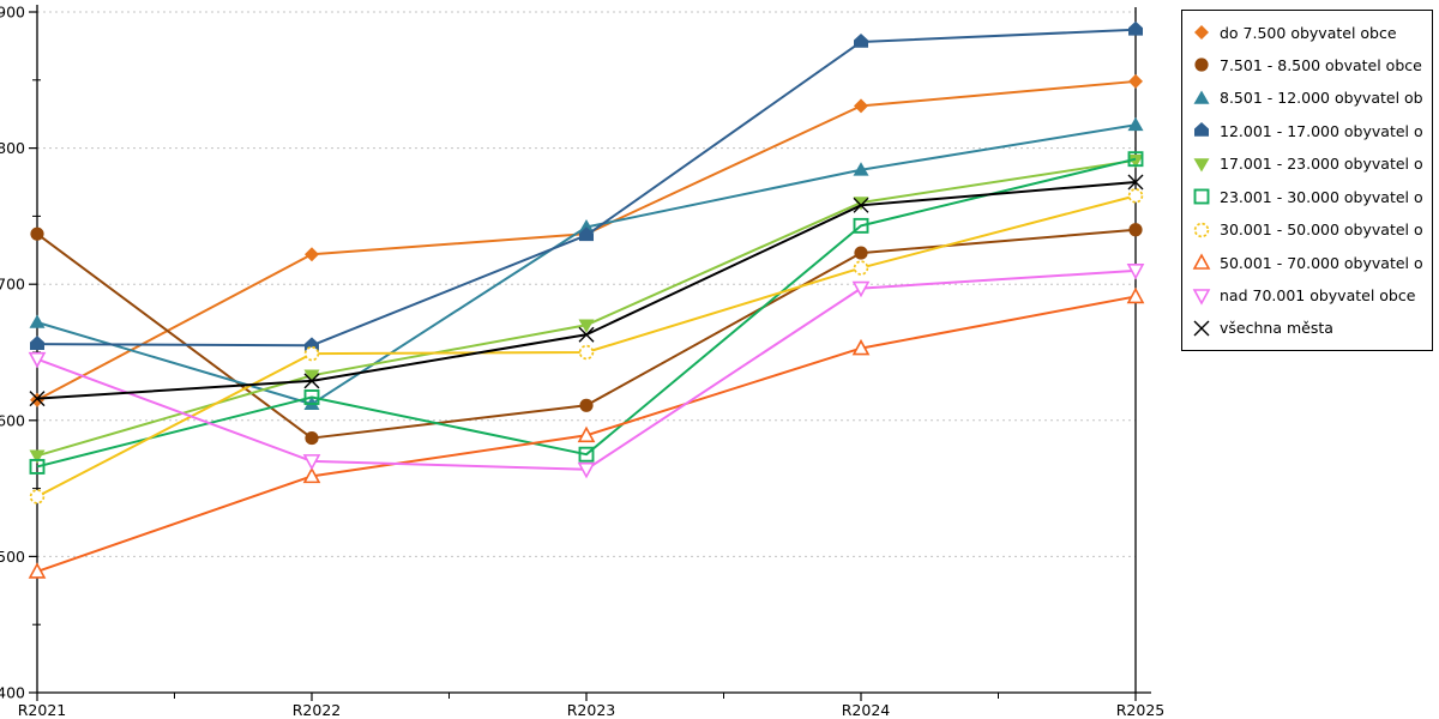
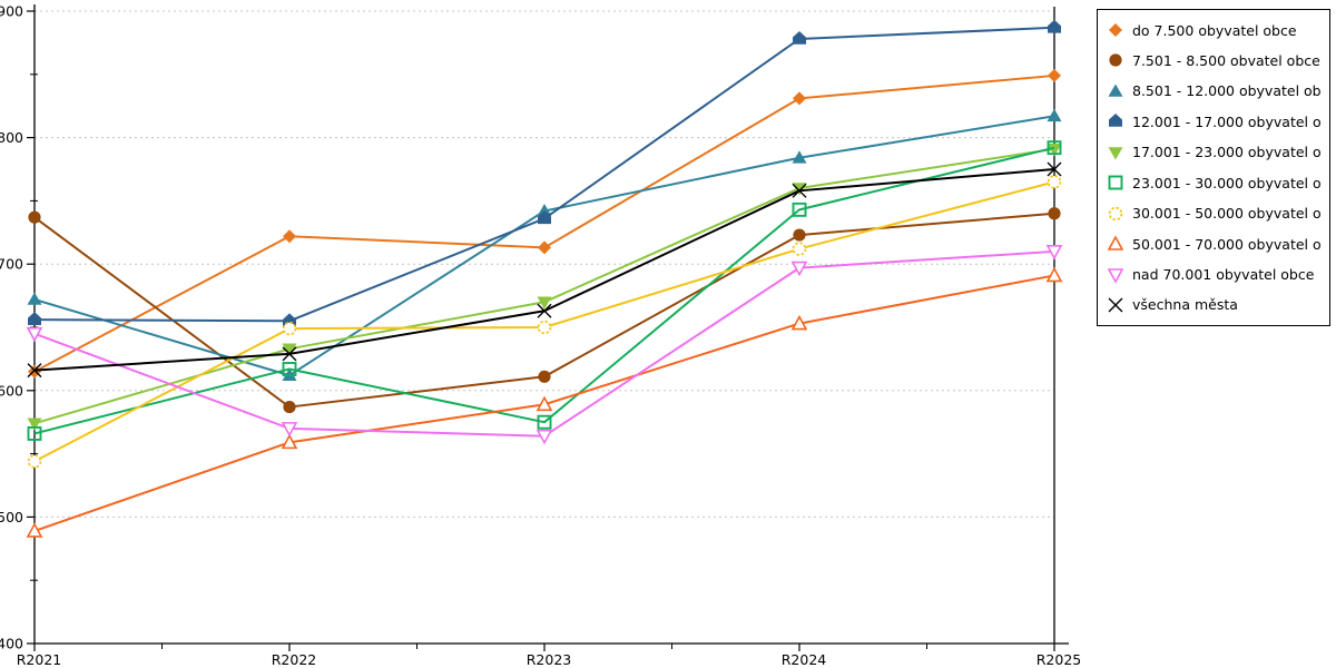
do 7.500 obyvatel obce/R2023: 737 -> 713
